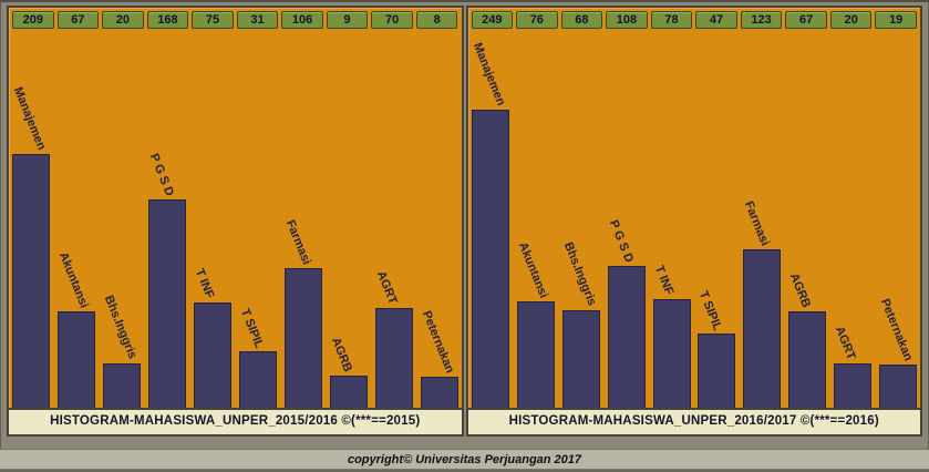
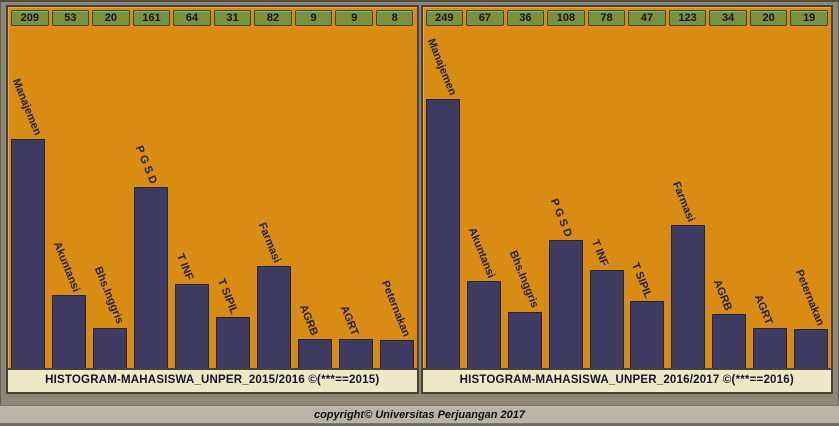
HISTOGRAM-MAHASISWA_UNPER_2015/2016 ©(***==2015)/Akuntansi: 67 -> 53
HISTOGRAM-MAHASISWA_UNPER_2015/2016 ©(***==2015)/P G S D: 168 -> 161
HISTOGRAM-MAHASISWA_UNPER_2015/2016 ©(***==2015)/T INF: 75 -> 64
HISTOGRAM-MAHASISWA_UNPER_2015/2016 ©(***==2015)/Farmasi: 106 -> 82
HISTOGRAM-MAHASISWA_UNPER_2015/2016 ©(***==2015)/AGRT: 70 -> 9
HISTOGRAM-MAHASISWA_UNPER_2016/2017 ©(***==2016)/Akuntansi: 76 -> 67
HISTOGRAM-MAHASISWA_UNPER_2016/2017 ©(***==2016)/Bhs.Inggris: 68 -> 36
HISTOGRAM-MAHASISWA_UNPER_2016/2017 ©(***==2016)/AGRB: 67 -> 34
